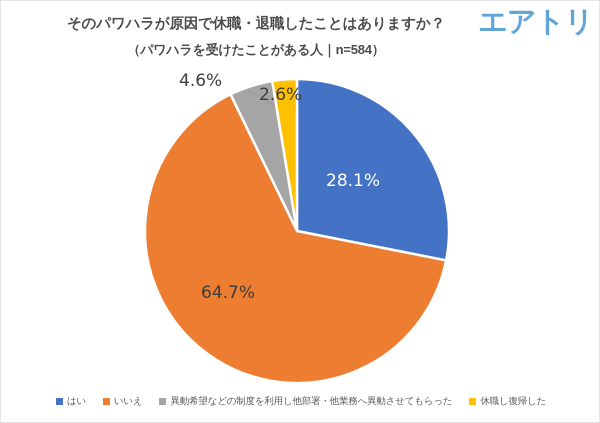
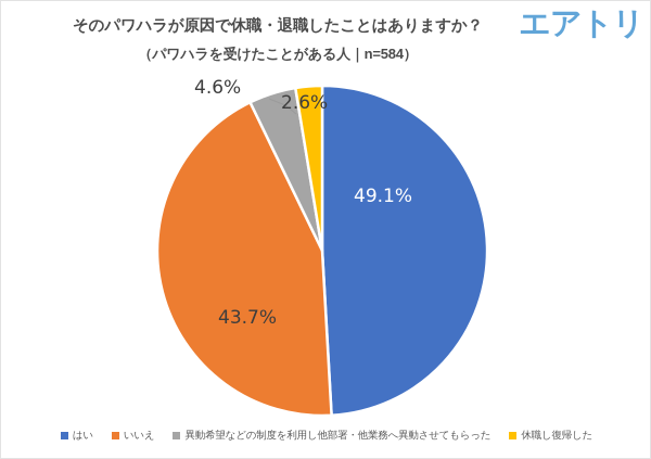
はい: 28.1% -> 49.1%
いいえ: 64.7% -> 43.7%
